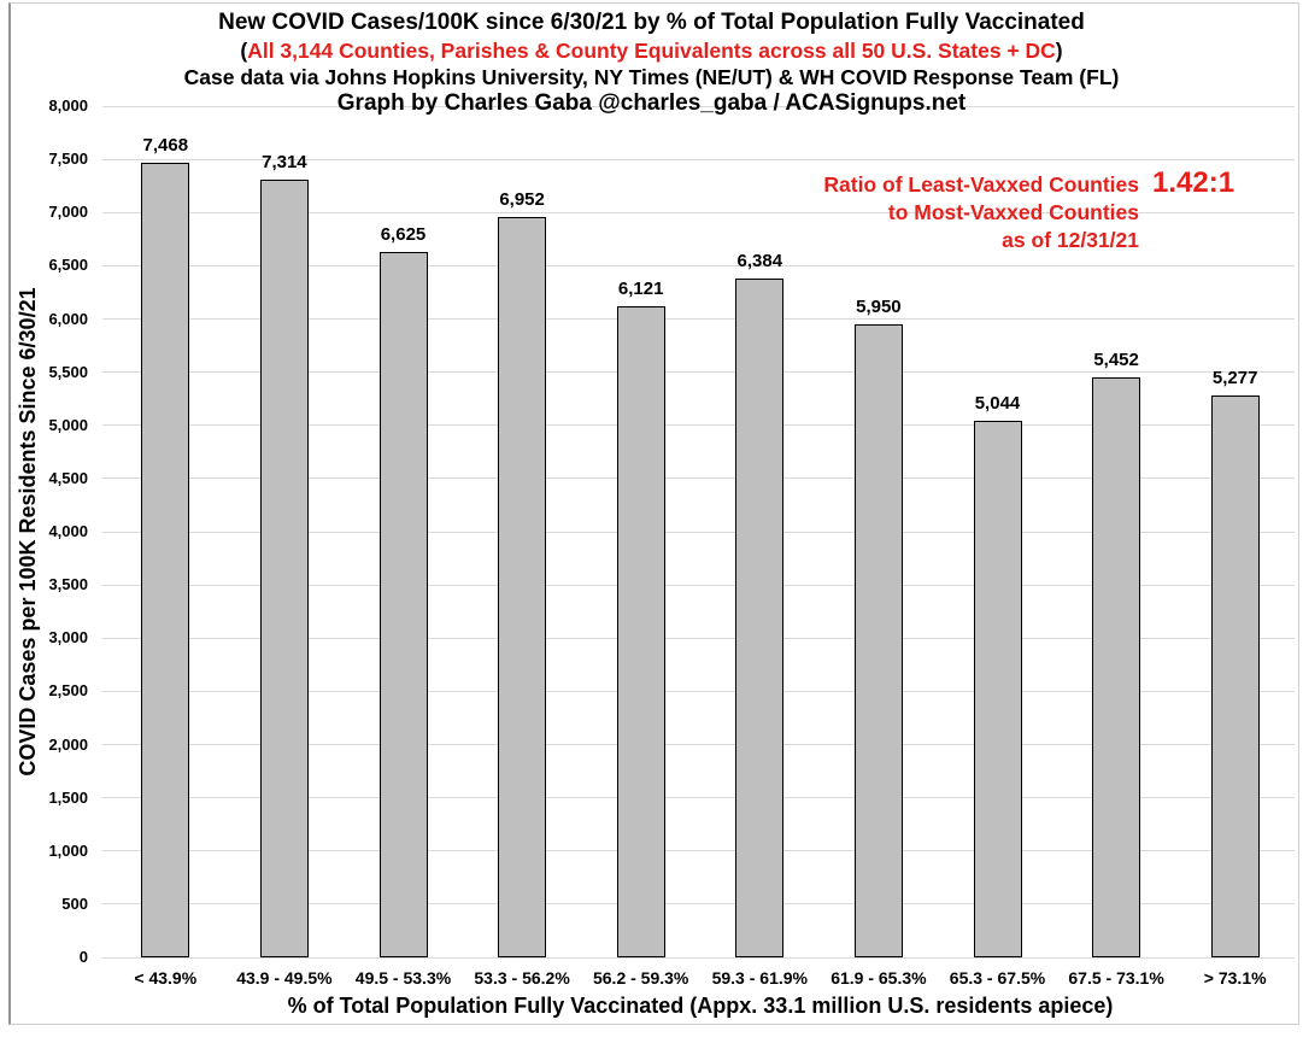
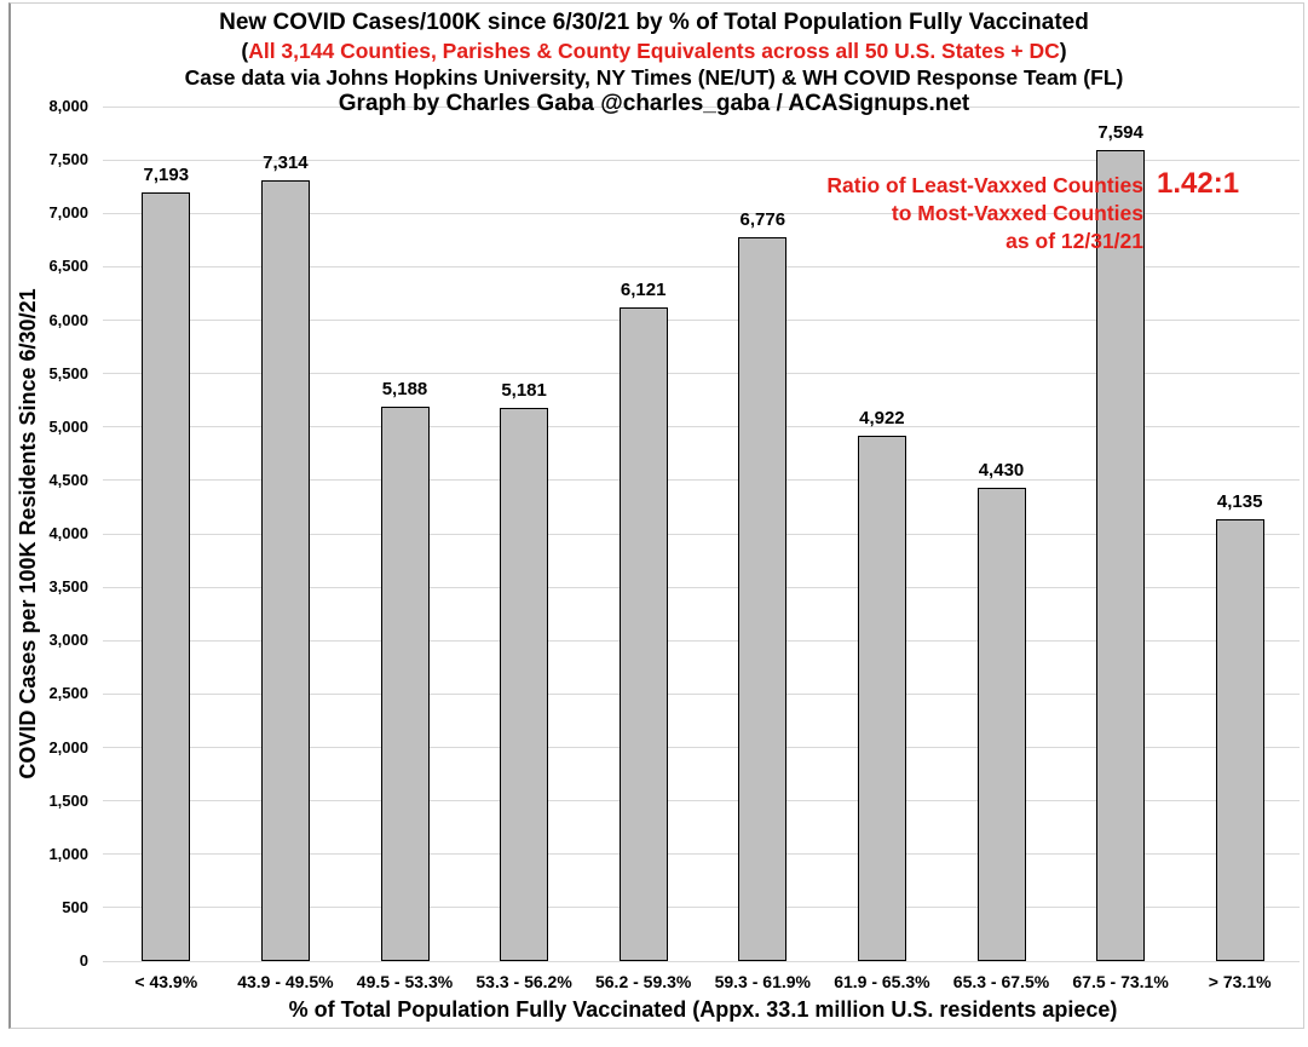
< 43.9%: 7,468 -> 7,193
49.5 - 53.3%: 6,625 -> 5,188
53.3 - 56.2%: 6,952 -> 5,181
59.3 - 61.9%: 6,384 -> 6,776
61.9 - 65.3%: 5,950 -> 4,922
65.3 - 67.5%: 5,044 -> 4,430
67.5 - 73.1%: 5,452 -> 7,594
> 73.1%: 5,277 -> 4,135
